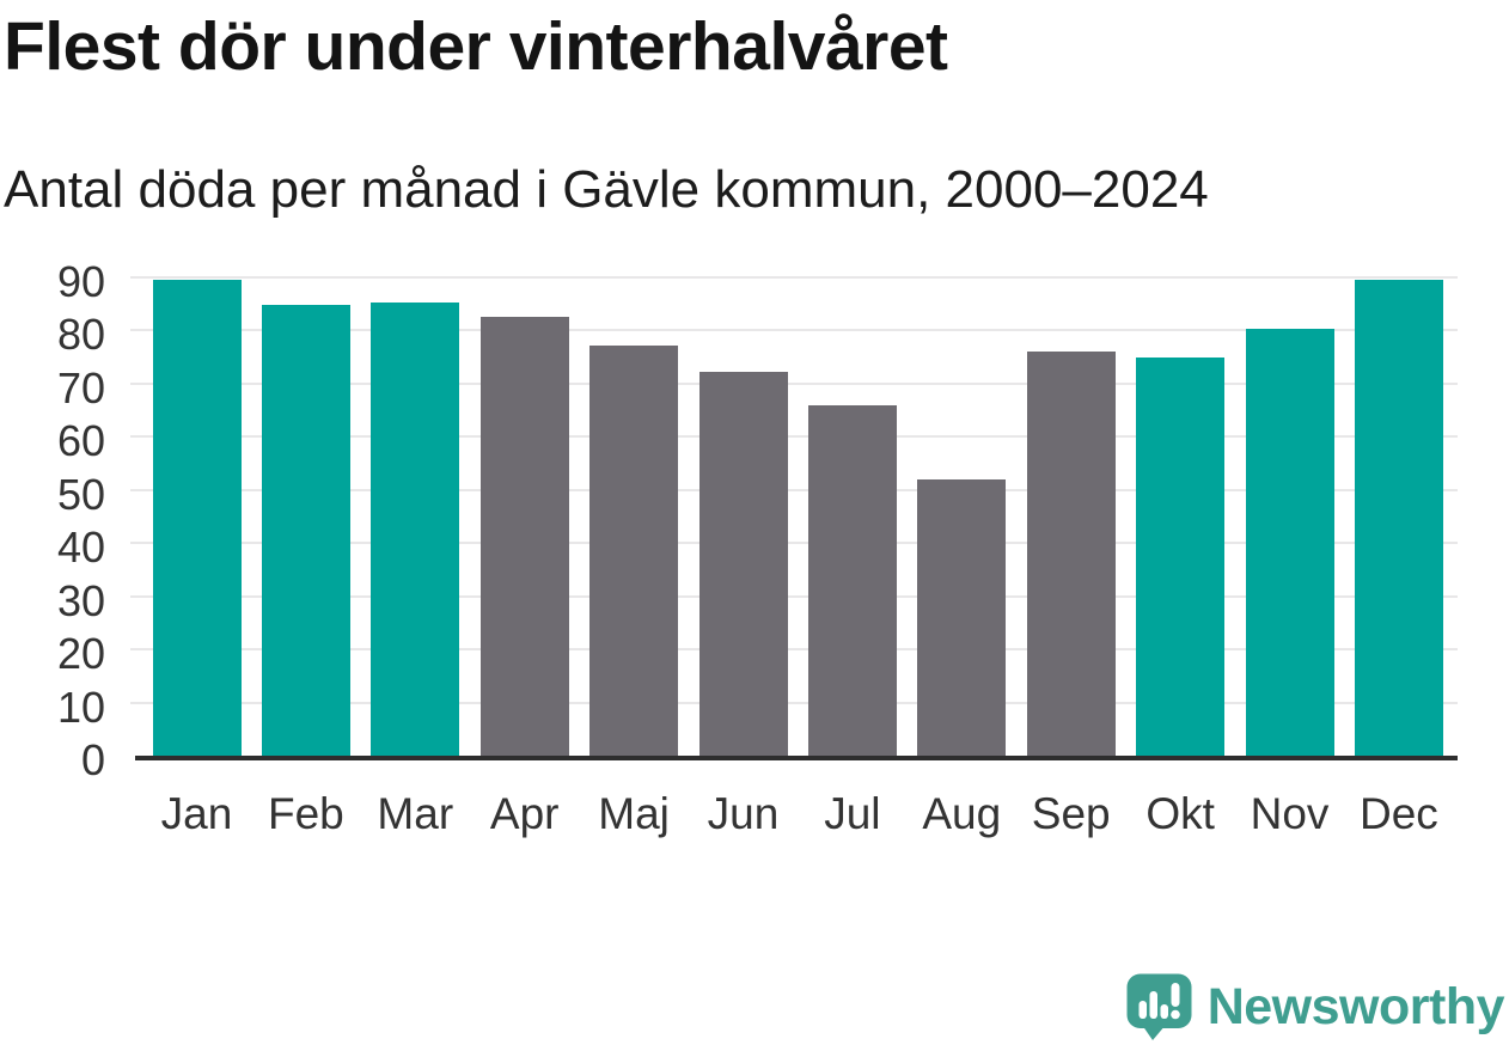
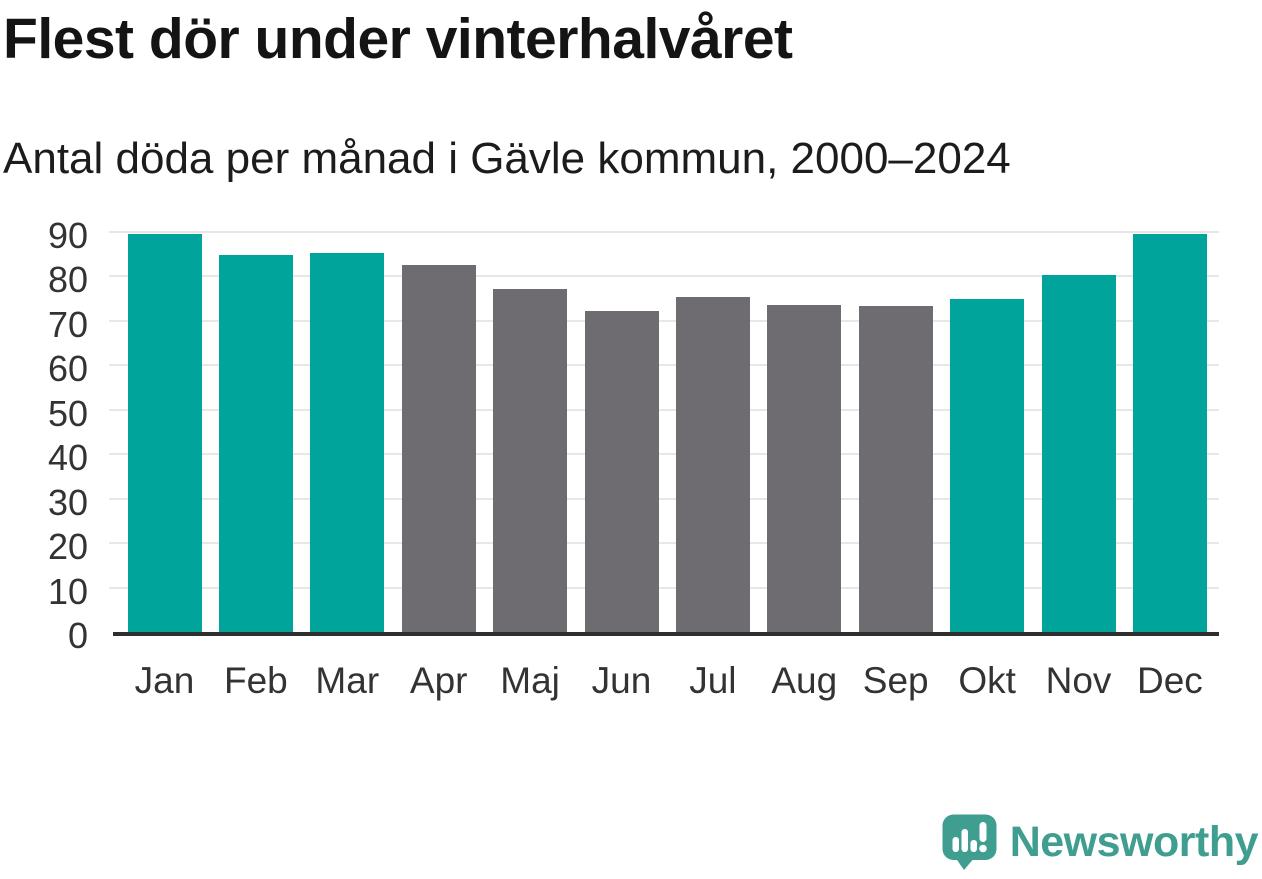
Jul: 66 -> 75
Aug: 52 -> 74
Sep: 76 -> 73
